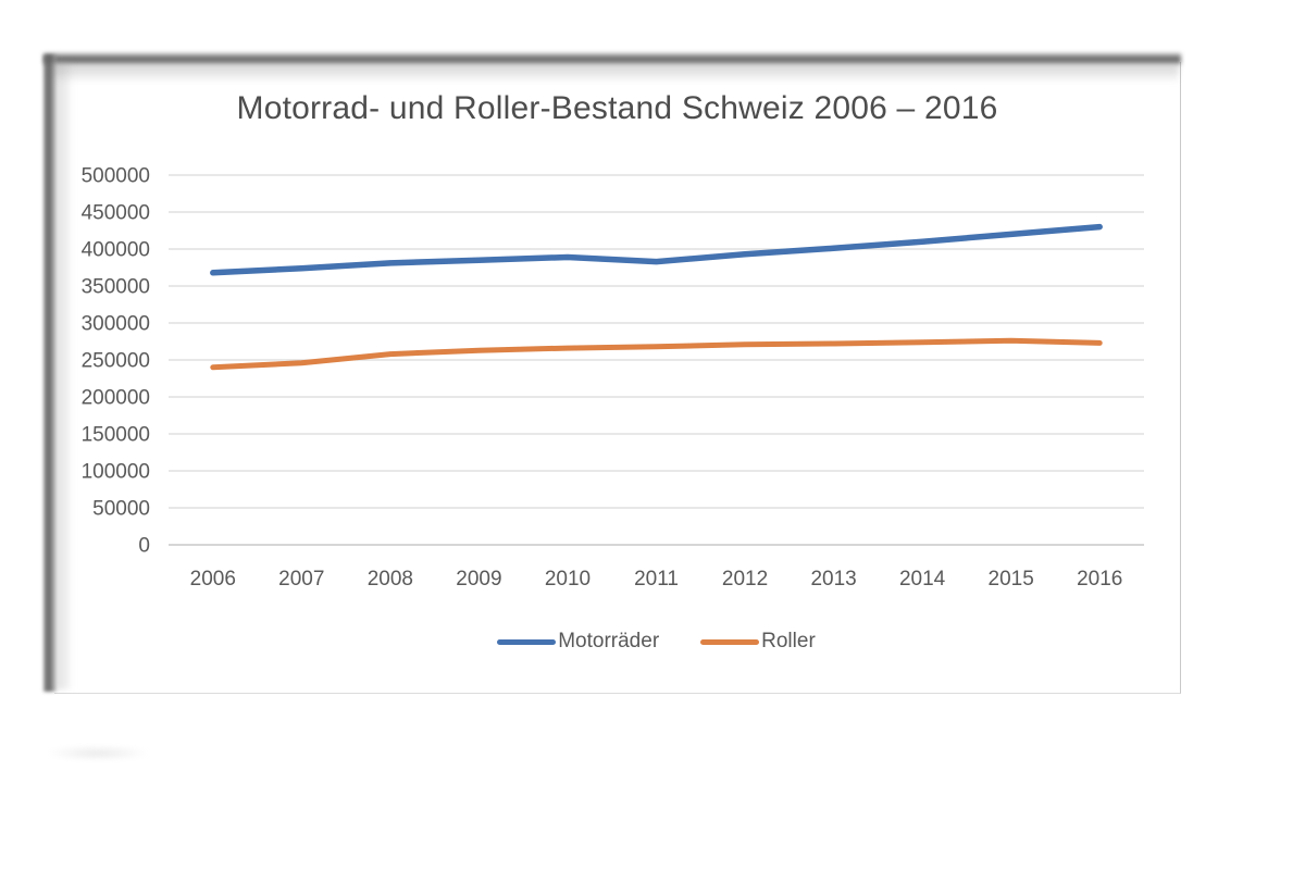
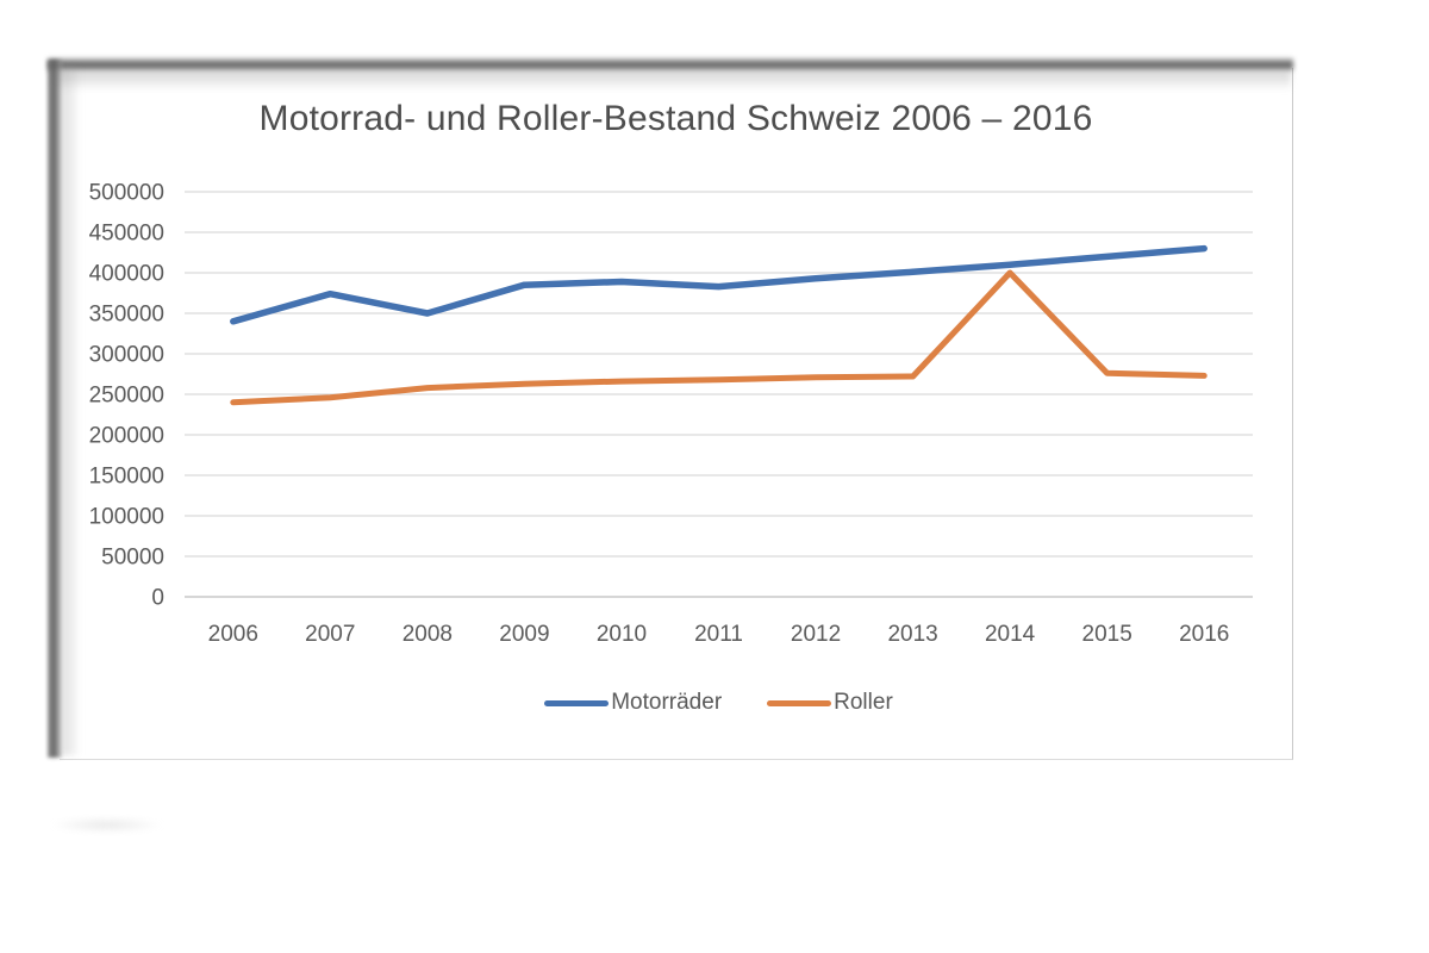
Motorräder/2006: 370000 -> 340000
Motorräder/2008: 380000 -> 350000
Roller/2014: 270000 -> 400000
